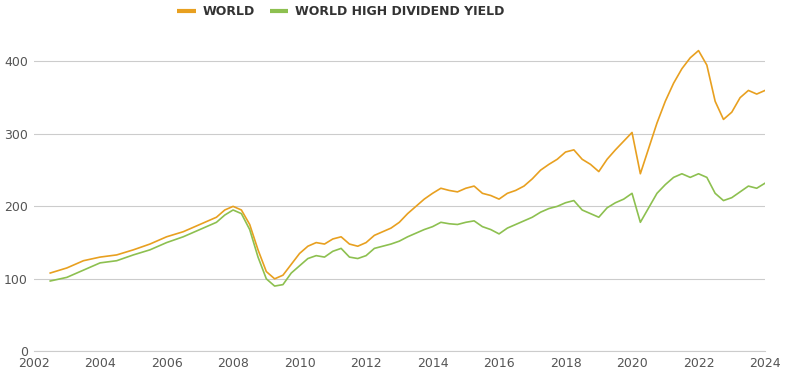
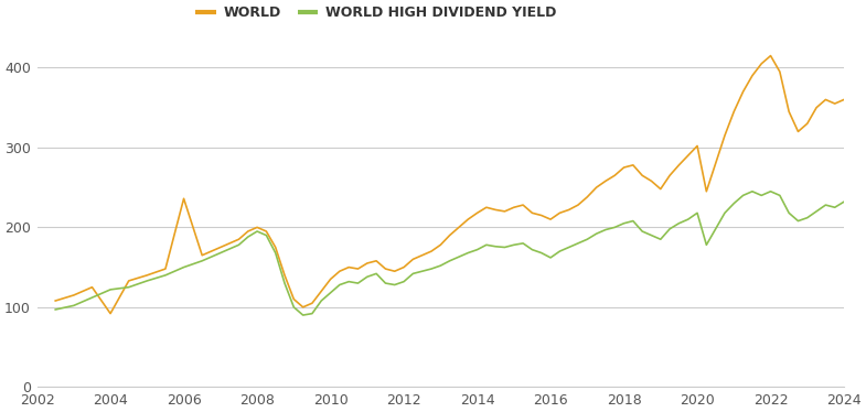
WORLD/2004: 130 -> 92
WORLD/2006: 158 -> 236
